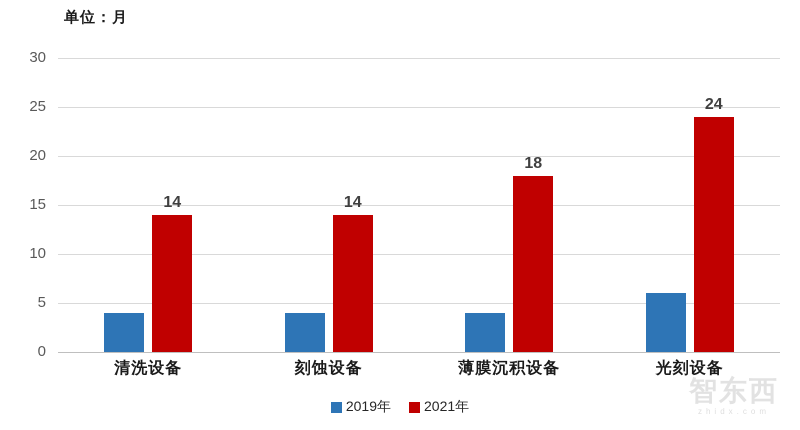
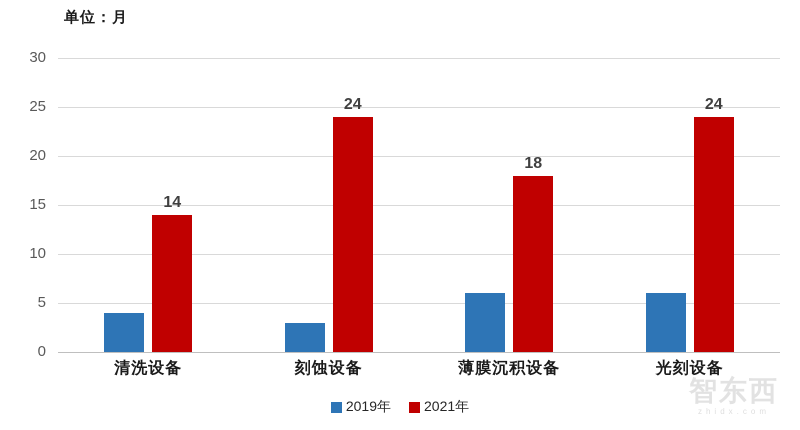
2019年/刻蚀设备: 4 -> 3
2021年/刻蚀设备: 14 -> 24
2019年/薄膜沉积设备: 4 -> 6
